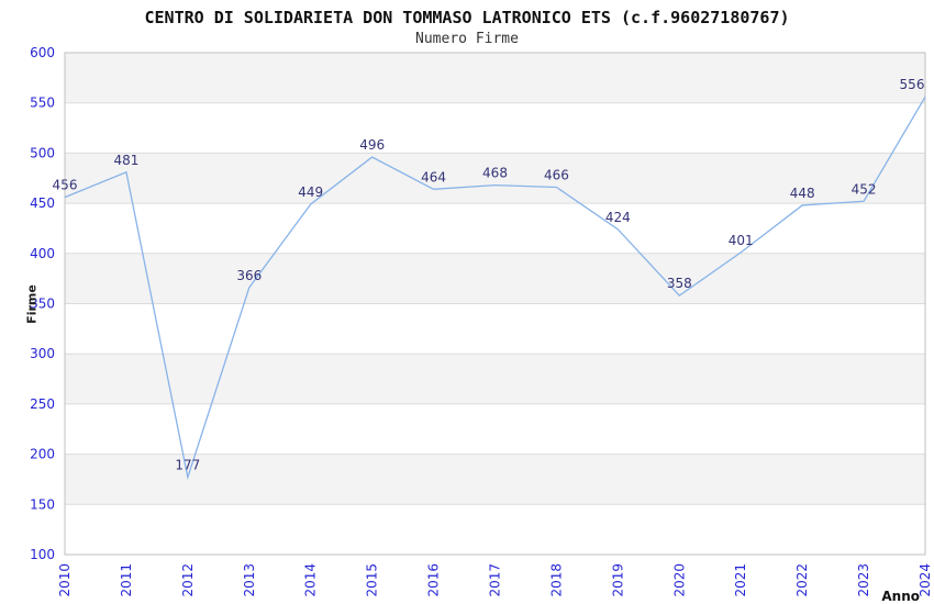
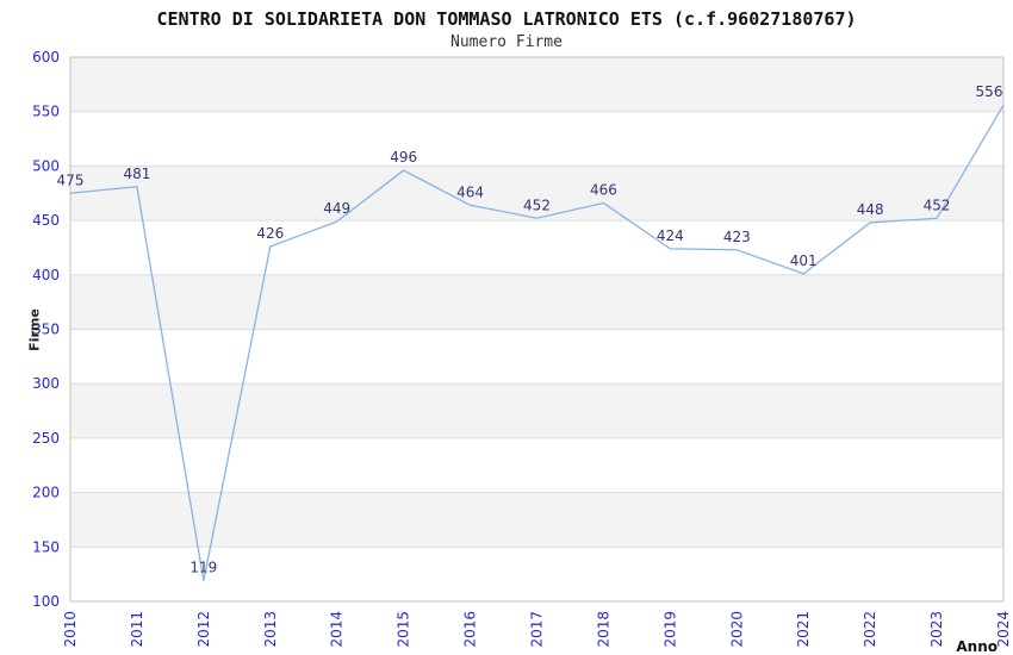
2010: 456 -> 475
2012: 177 -> 119
2013: 366 -> 426
2017: 468 -> 452
2020: 358 -> 423
